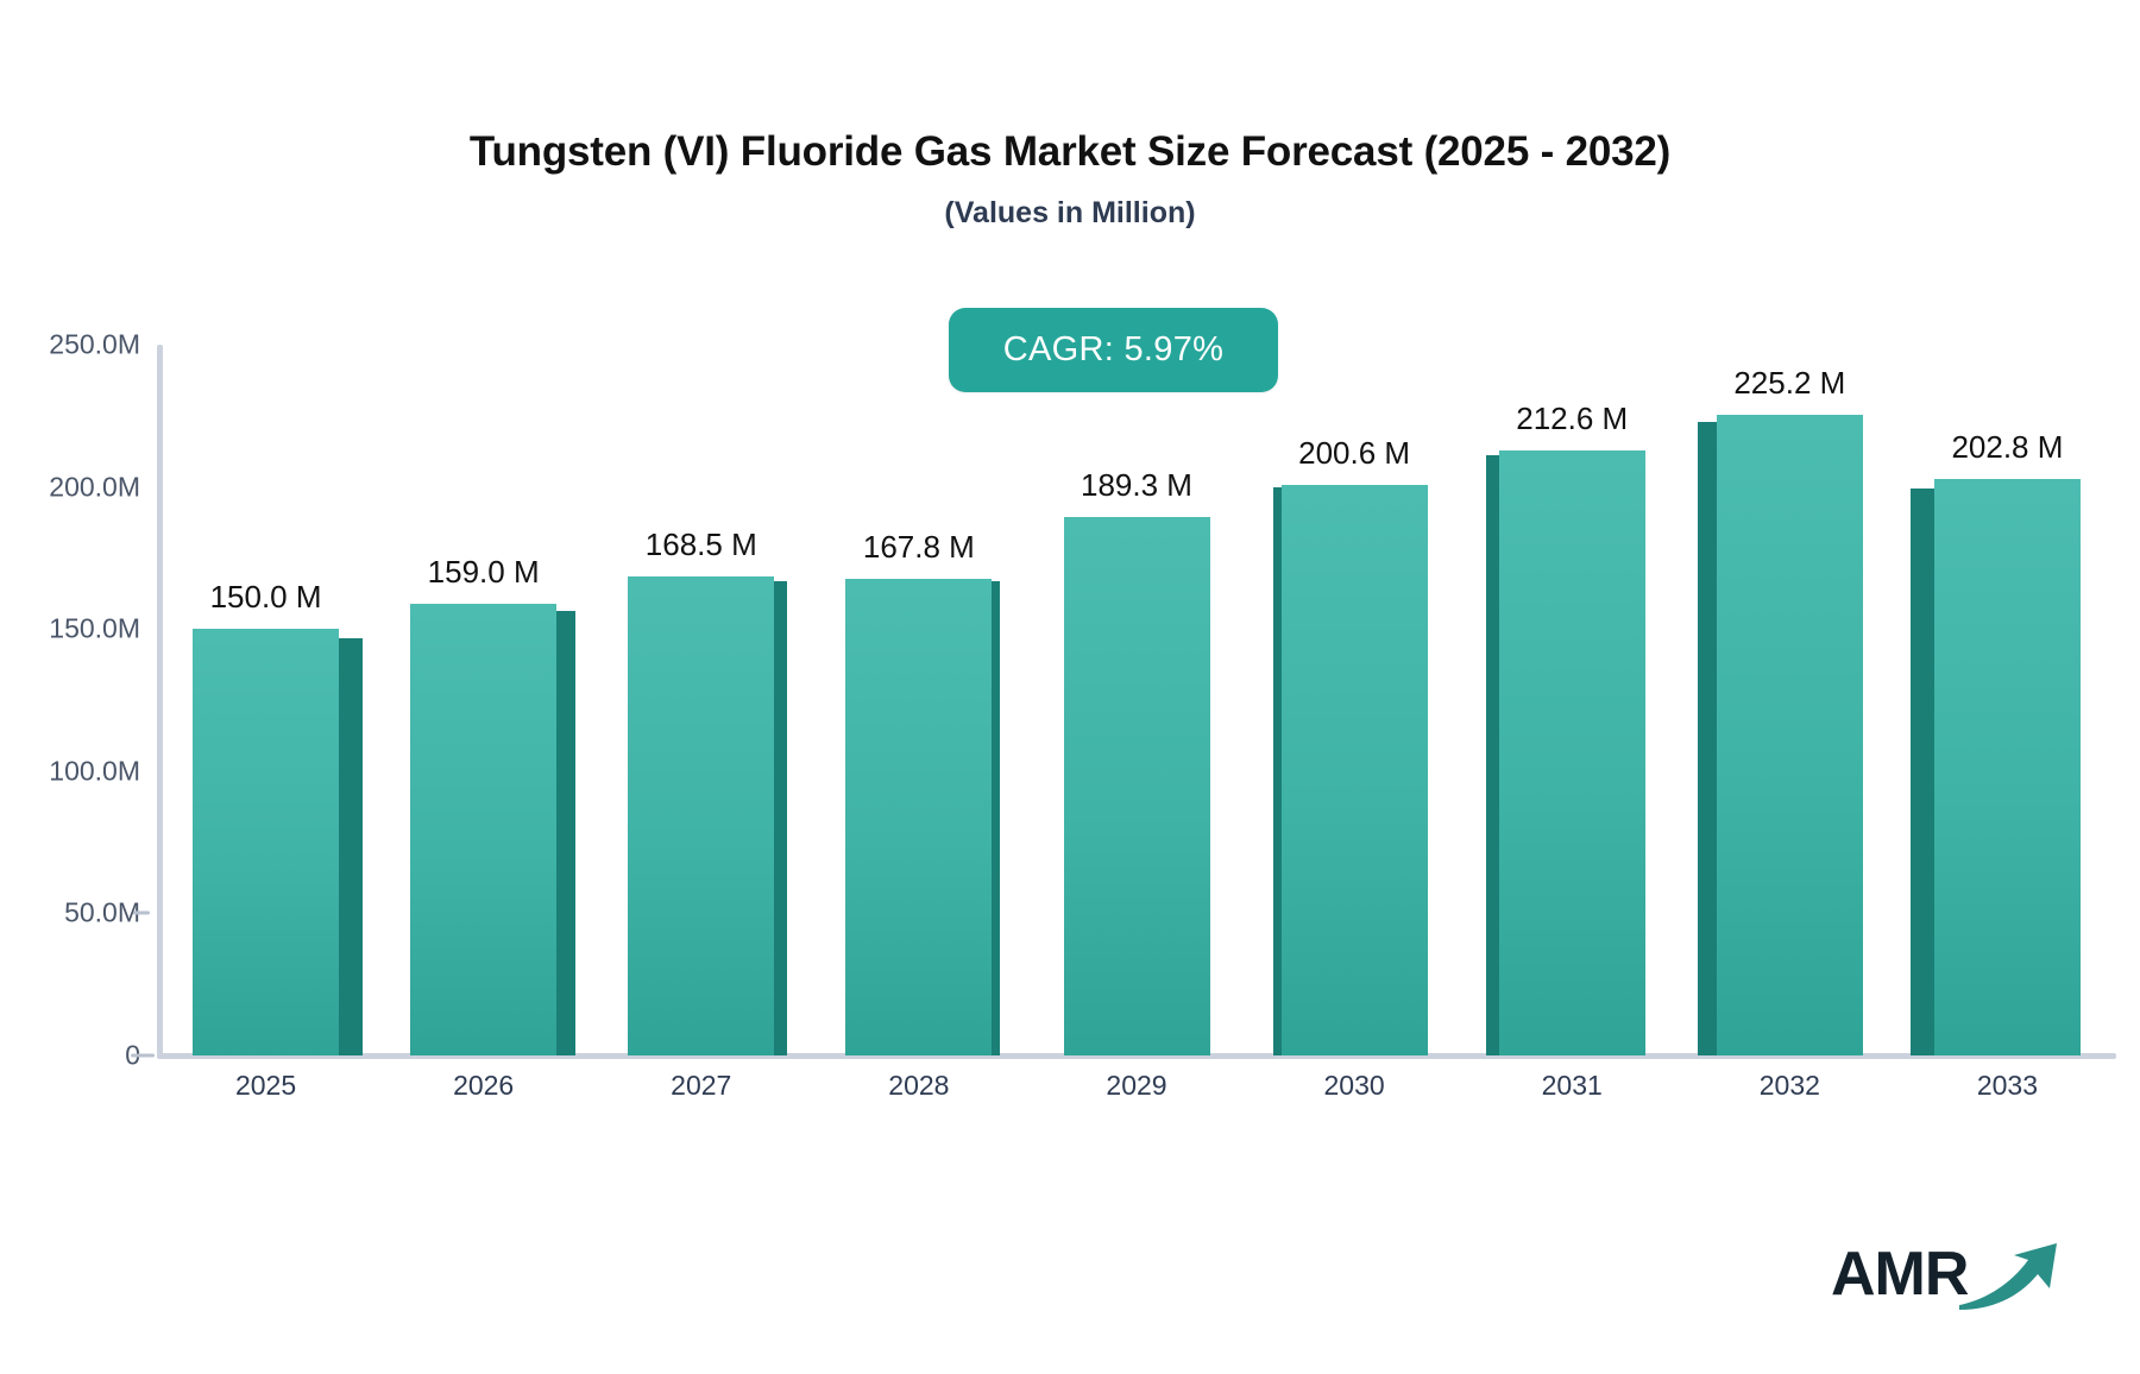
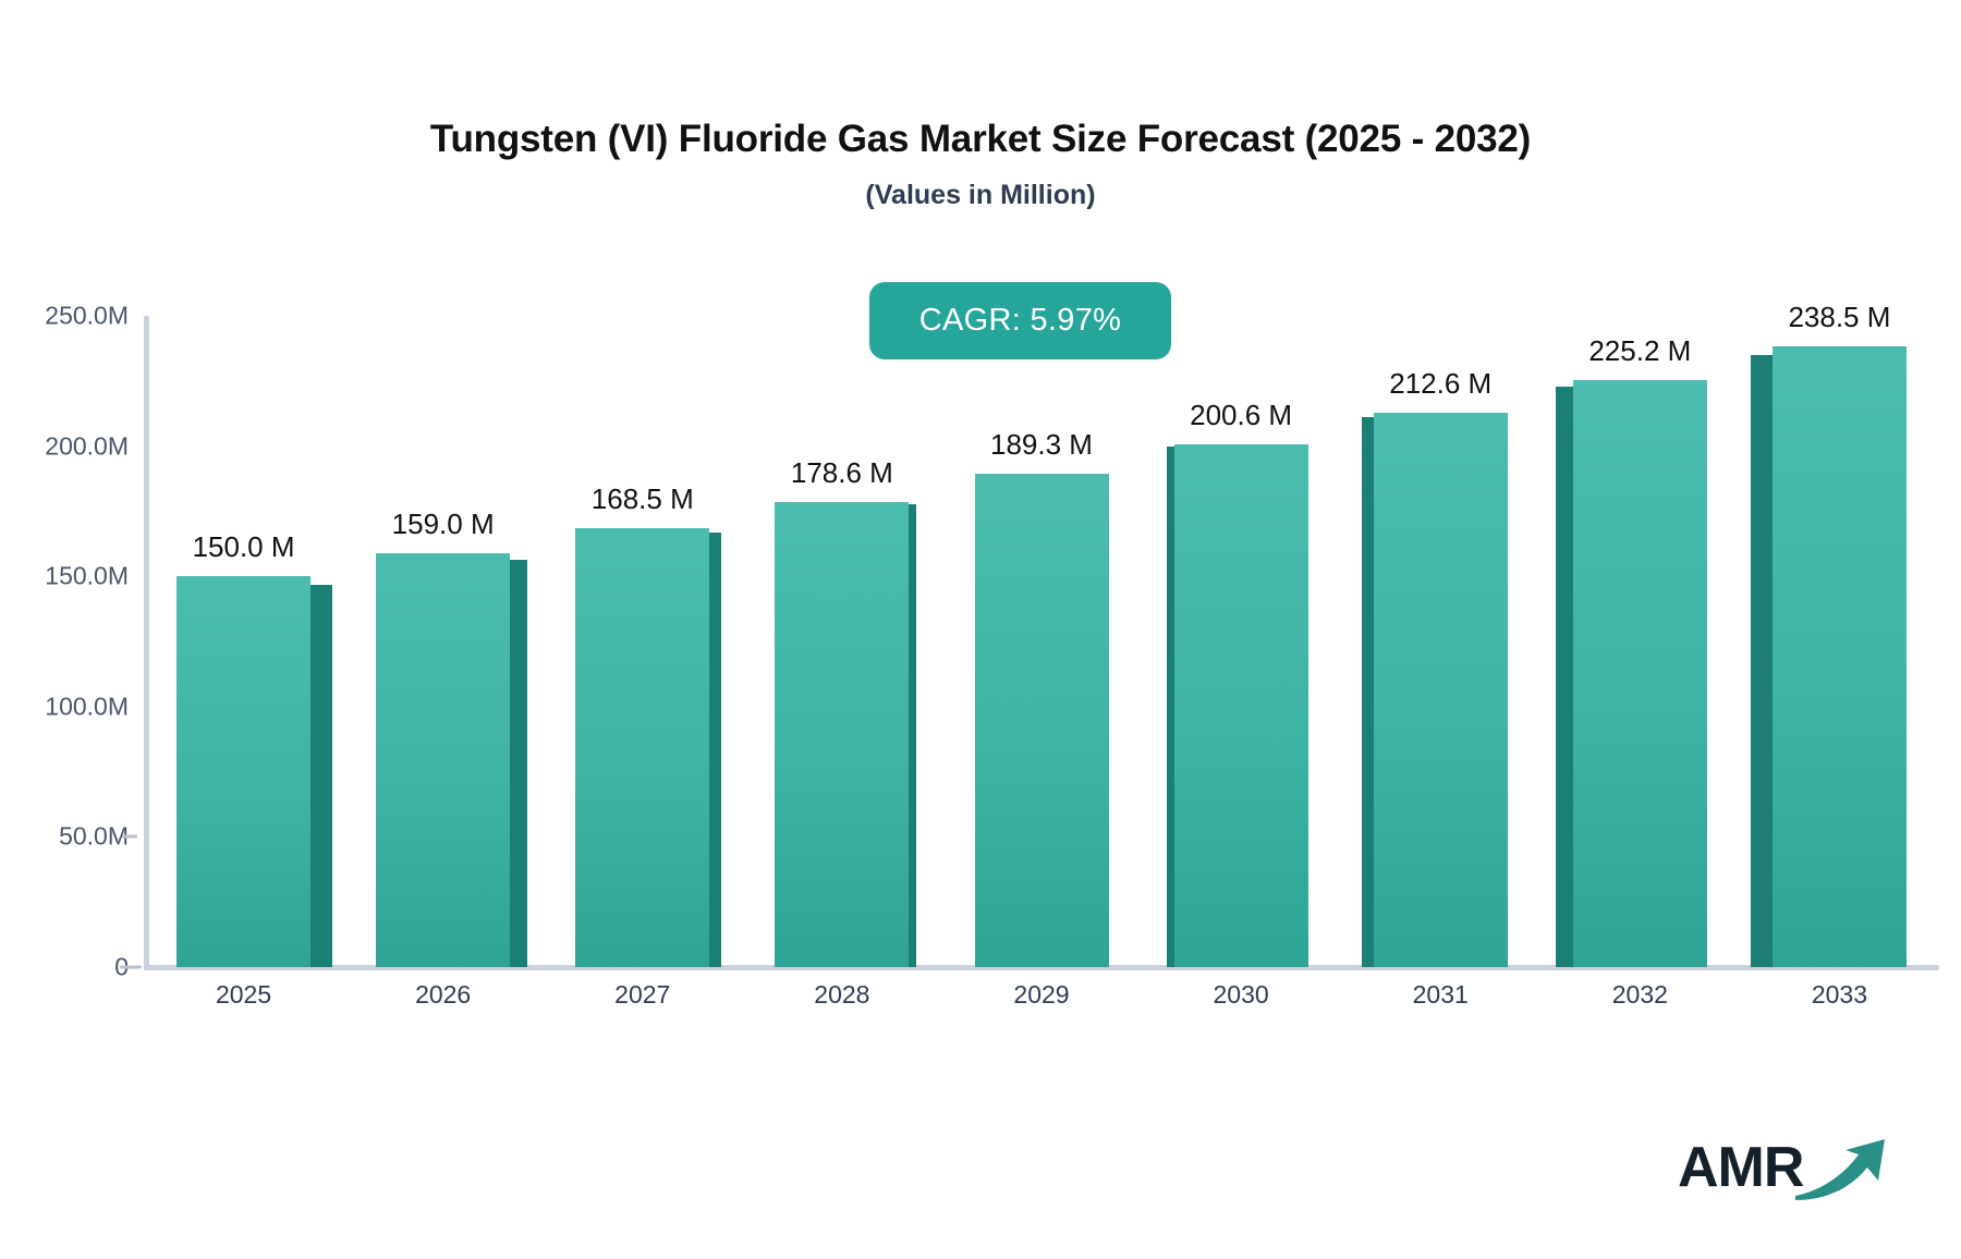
2028: 167.8 -> 178.6
2033: 202.8 -> 238.5
